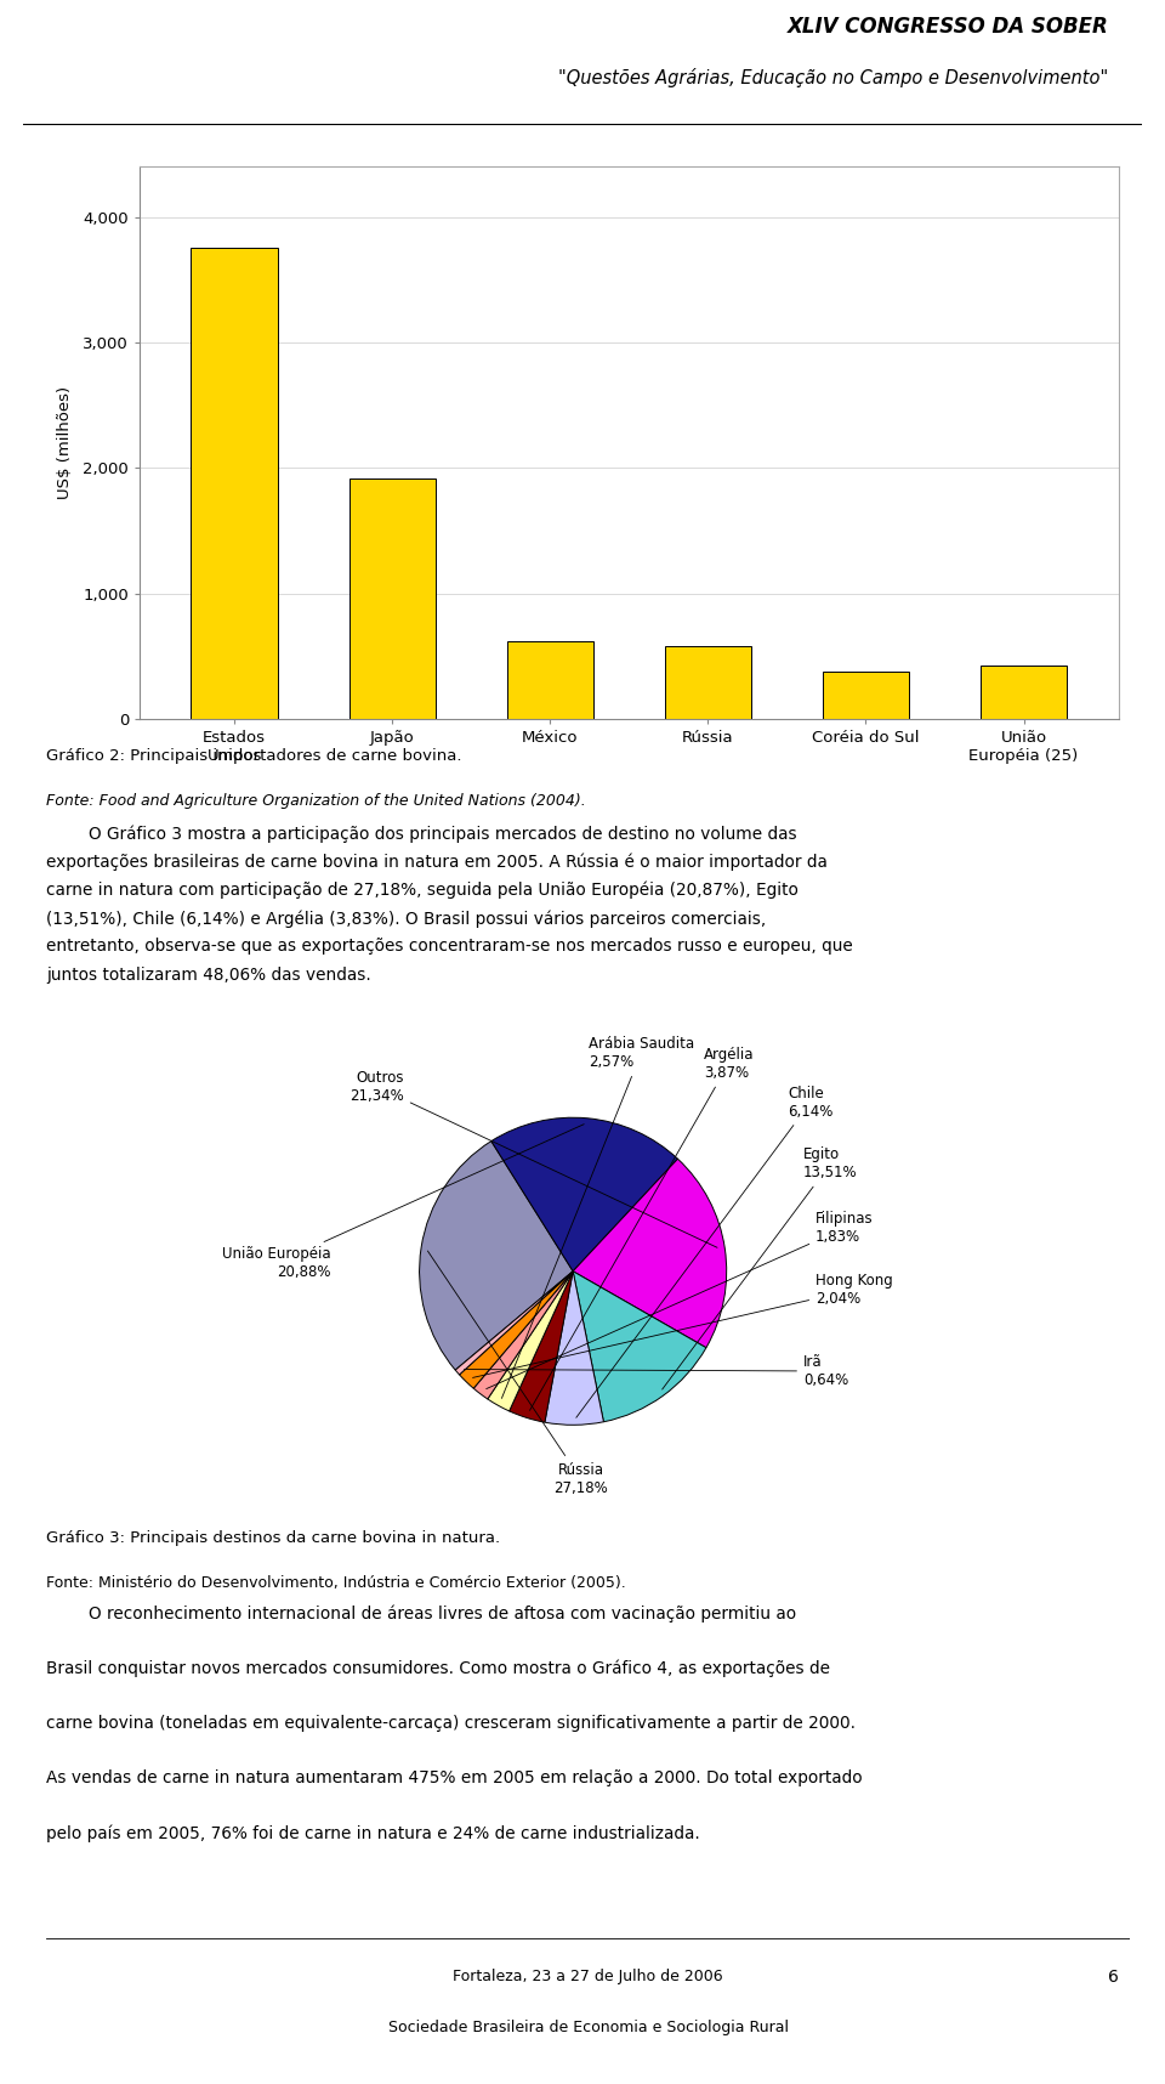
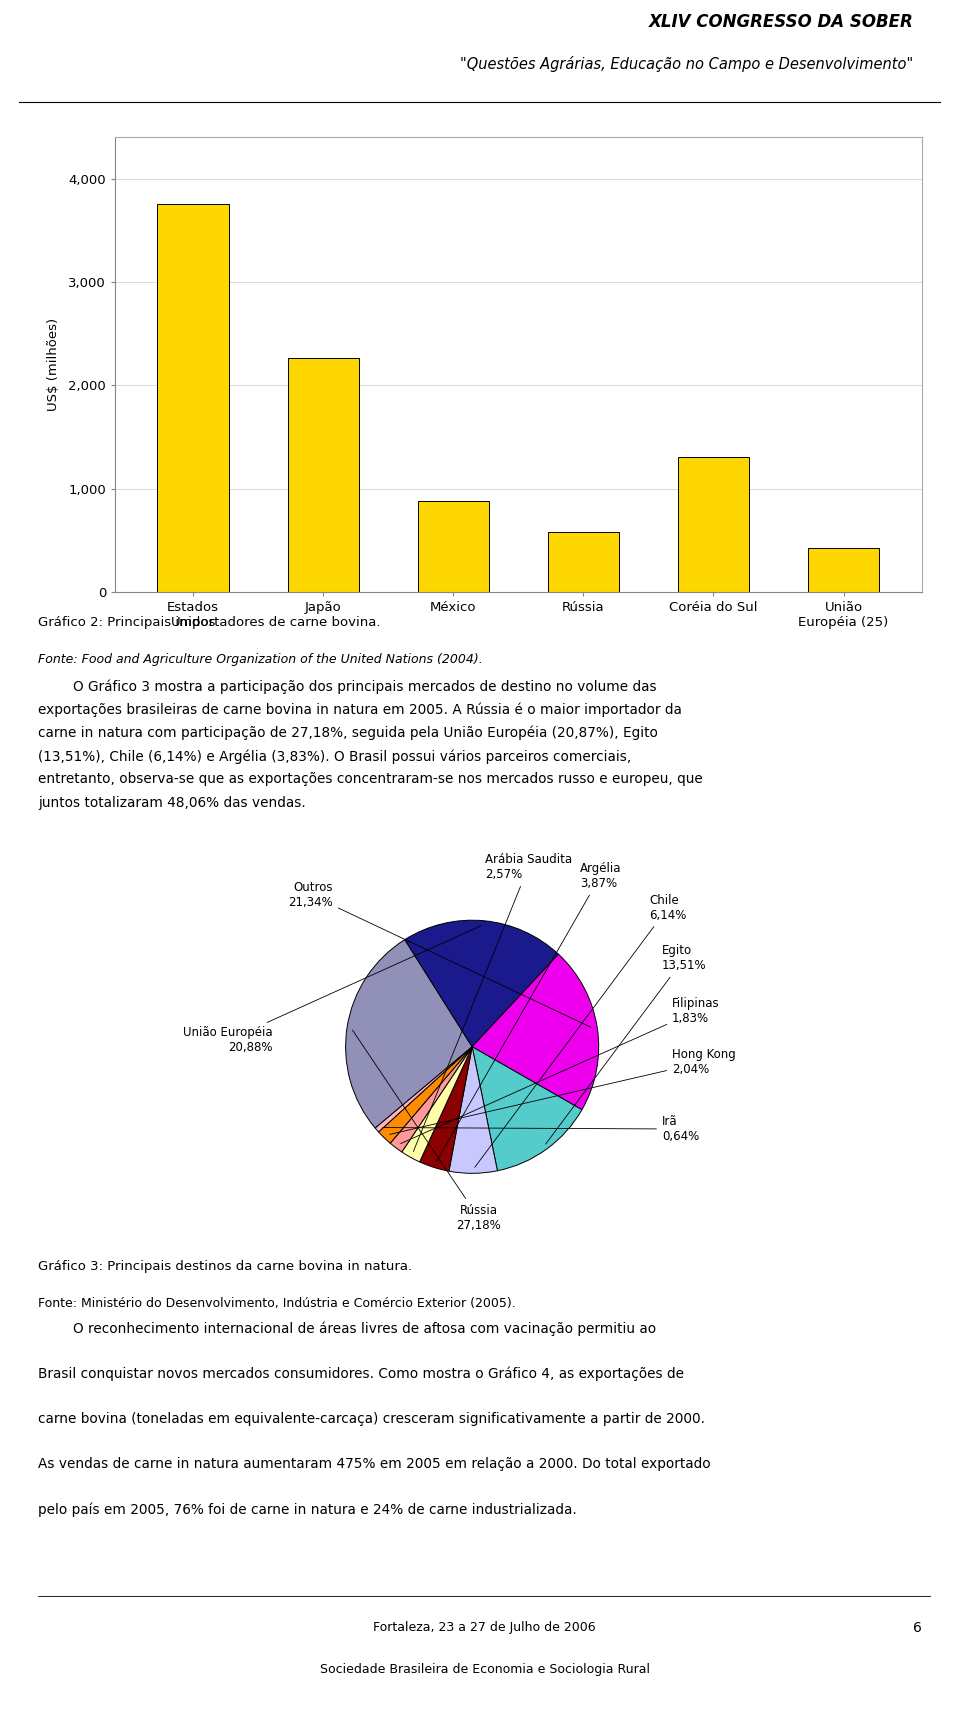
Japão: 1,920 -> 2,260
México: 620 -> 880
Coréia do Sul: 380 -> 1,310
